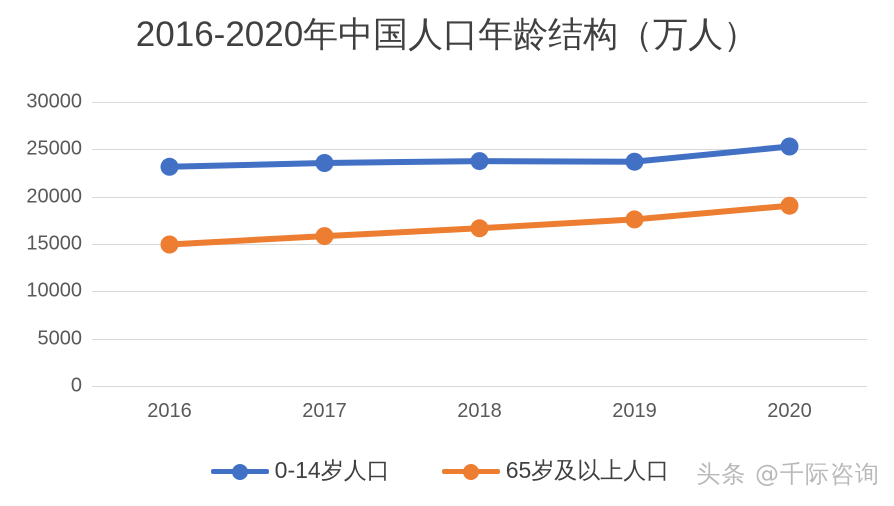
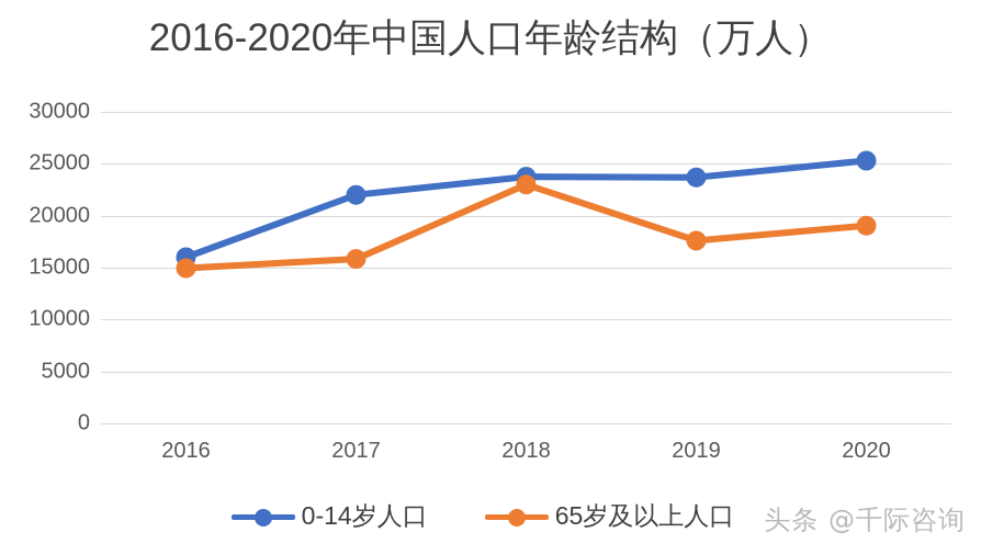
0-14岁人口/2016: 23000 -> 16000
0-14岁人口/2017: 24000 -> 22000
65岁及以上人口/2018: 17000 -> 23000
